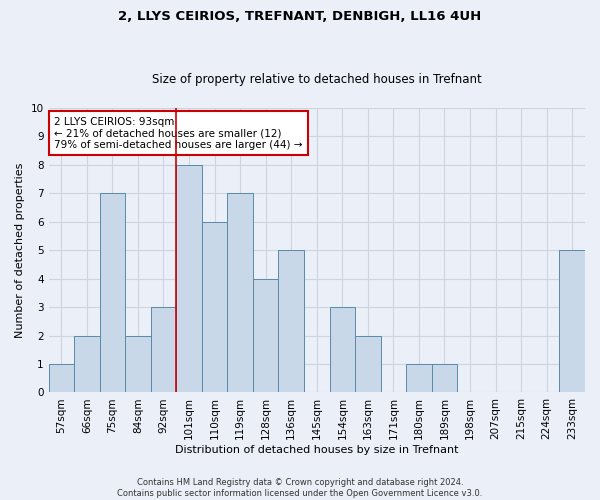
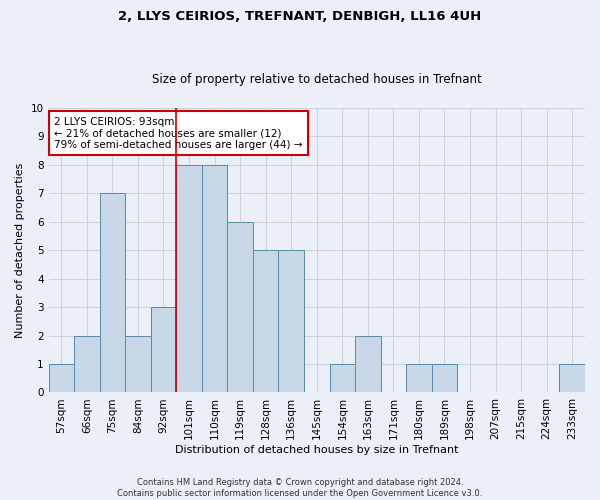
110sqm: 6 -> 8
119sqm: 7 -> 6
128sqm: 4 -> 5
154sqm: 3 -> 1
233sqm: 5 -> 1
